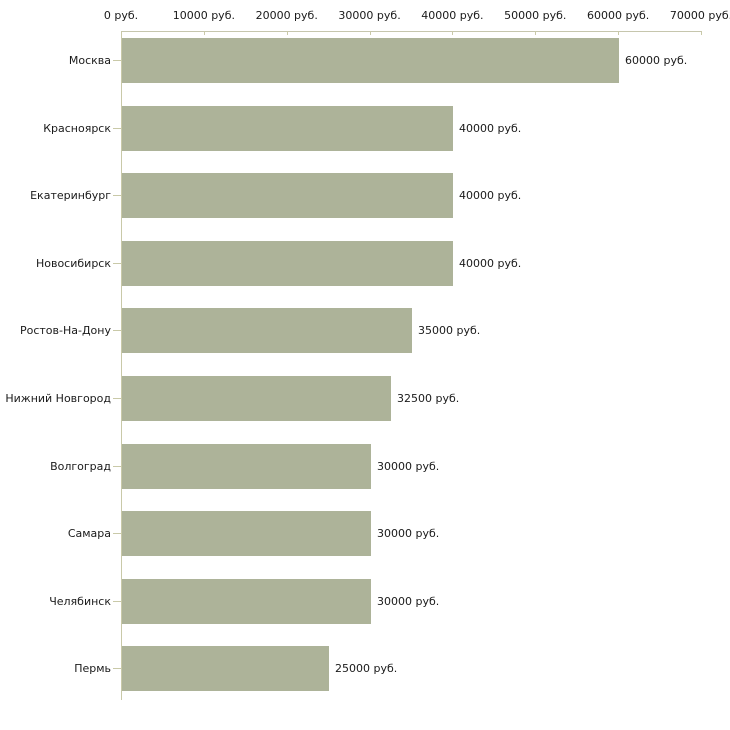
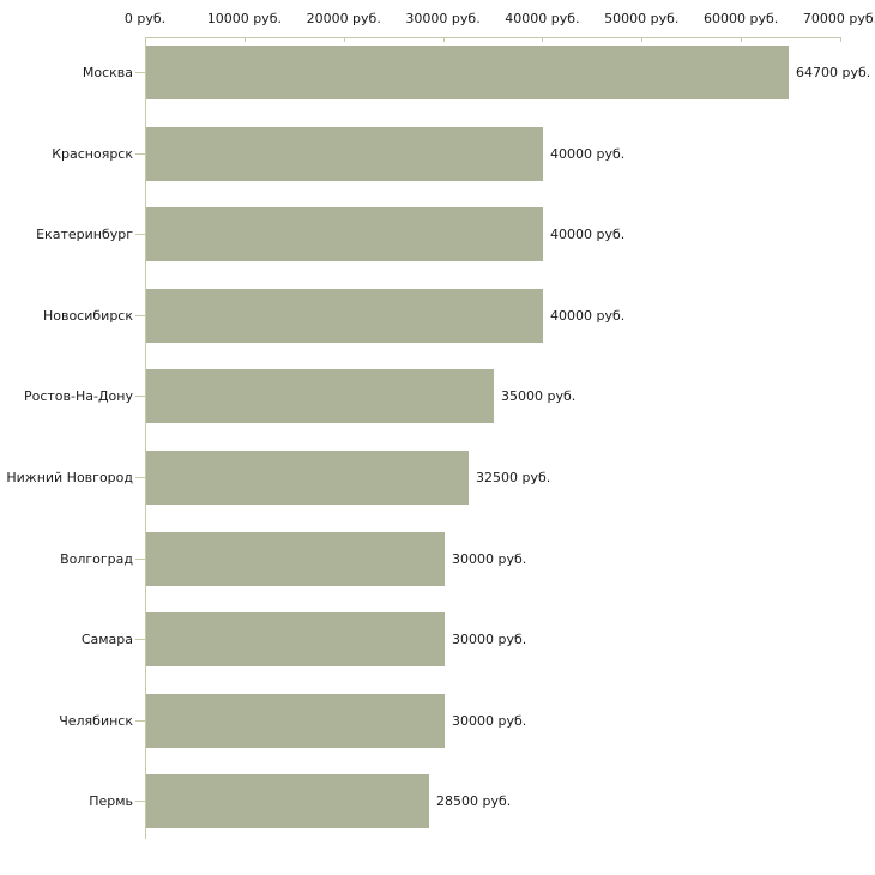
Москва: 60000 -> 64700
Пермь: 25000 -> 28500
